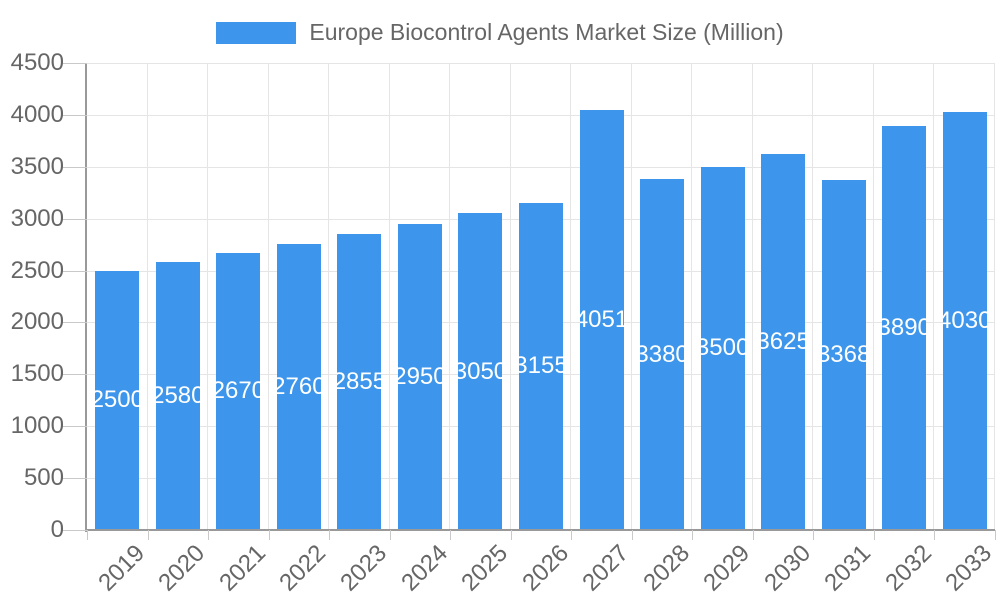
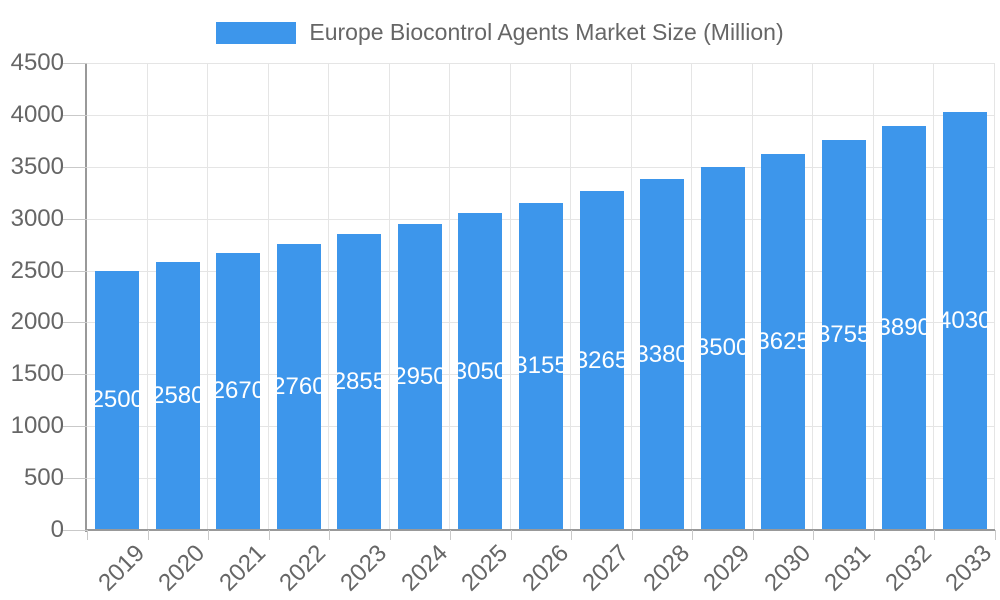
2027: 4051 -> 3265
2031: 3368 -> 3755
